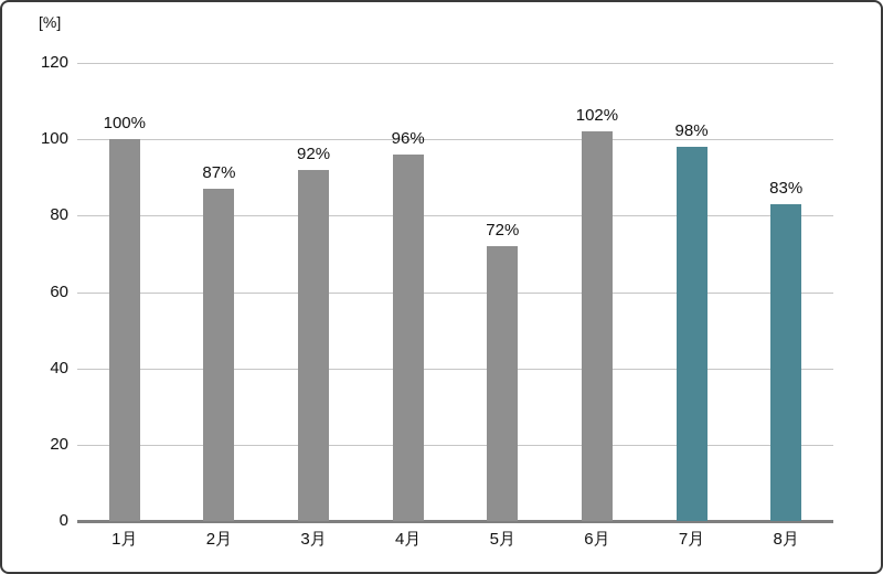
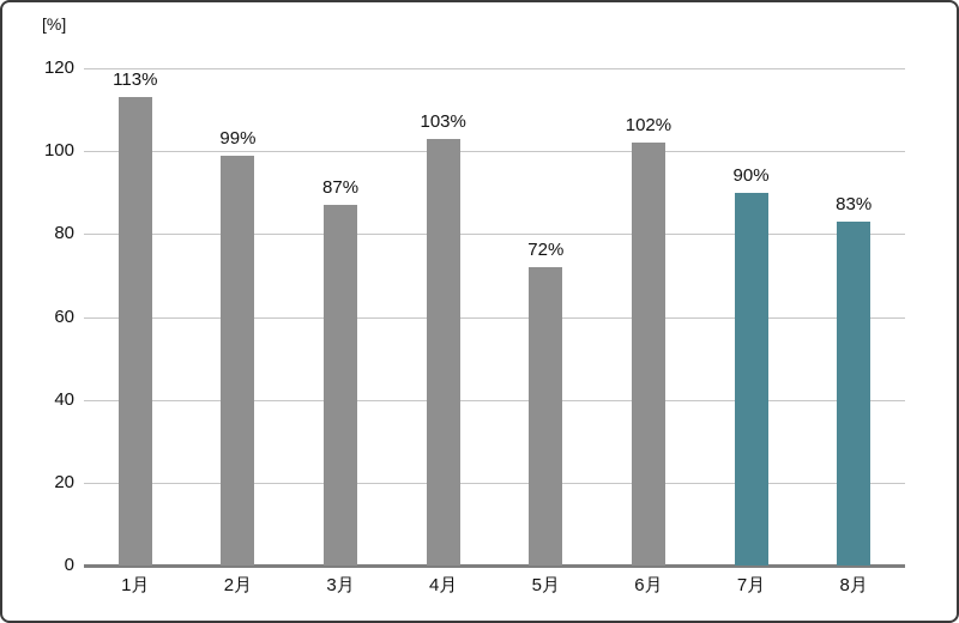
1月: 100% -> 113%
2月: 87% -> 99%
3月: 92% -> 87%
4月: 96% -> 103%
7月: 98% -> 90%
